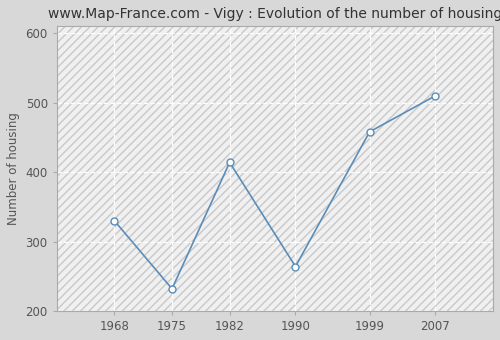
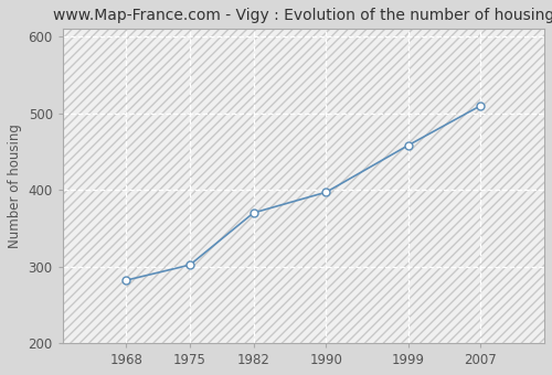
1968: 330 -> 282
1975: 232 -> 302
1982: 414 -> 370
1990: 264 -> 397
